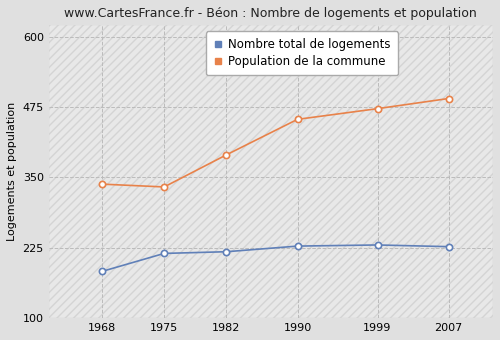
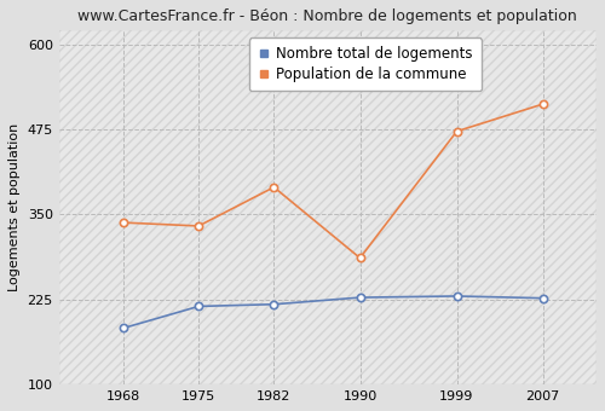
Population de la commune/1990: 453 -> 286
Population de la commune/2007: 490 -> 512
